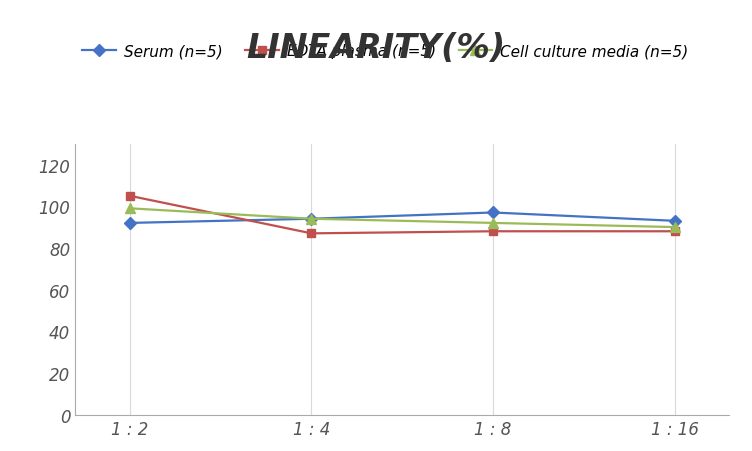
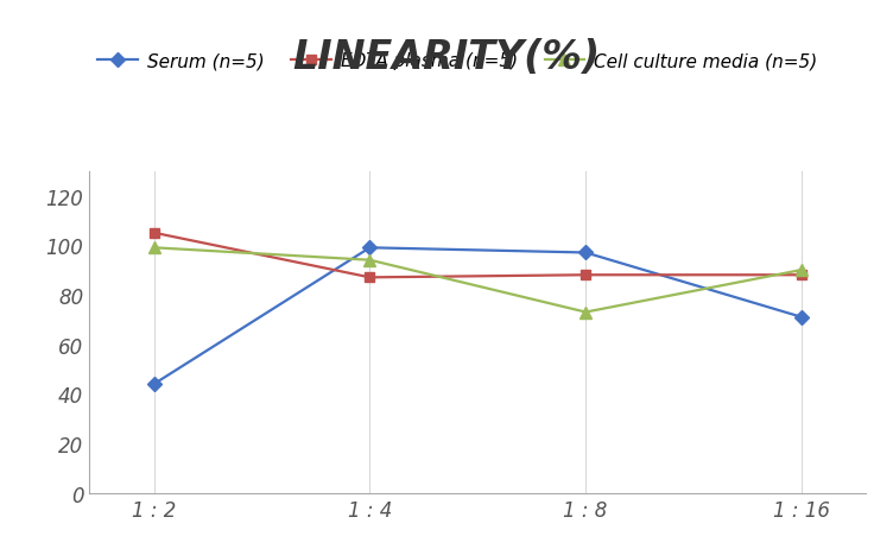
Serum (n=5)/1 : 2: 92 -> 44
Serum (n=5)/1 : 4: 94 -> 99
Cell culture media (n=5)/1 : 8: 92 -> 73
Serum (n=5)/1 : 16: 93 -> 71
